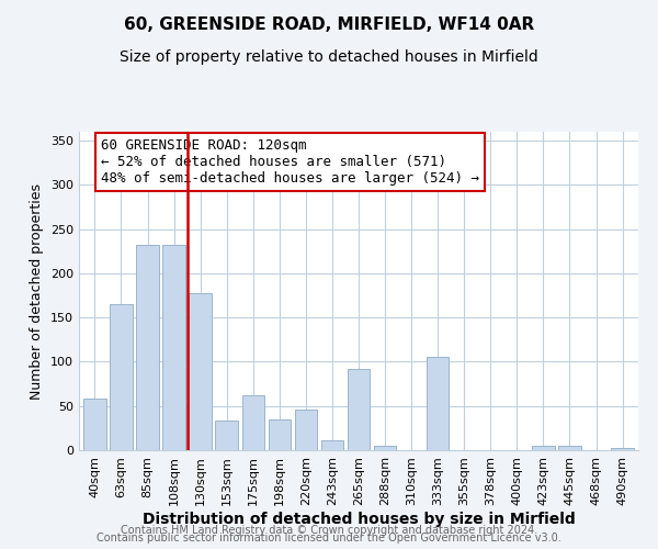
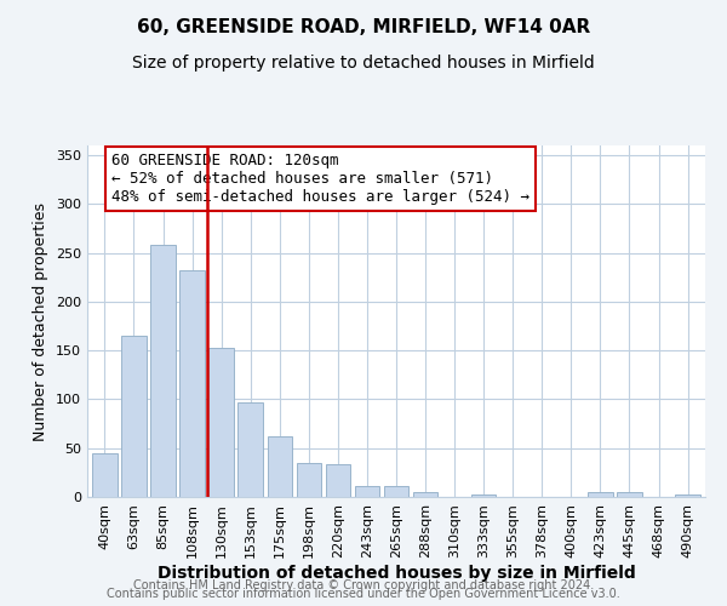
40sqm: 58 -> 45
85sqm: 232 -> 258
130sqm: 178 -> 153
153sqm: 34 -> 97
220sqm: 46 -> 33
265sqm: 92 -> 11
333sqm: 106 -> 3
